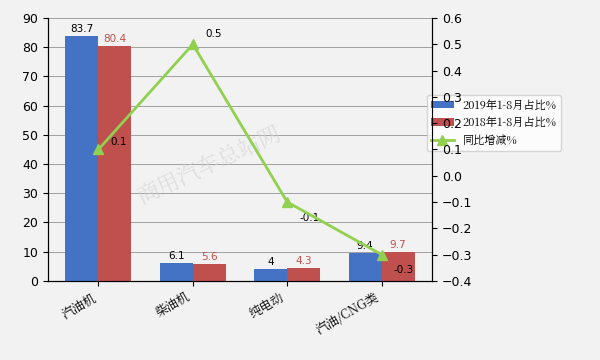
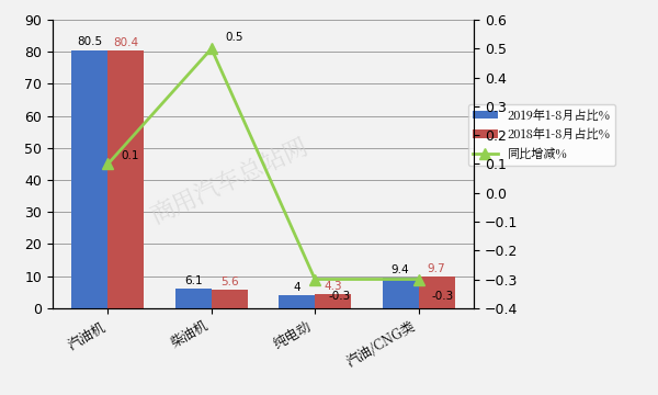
2019年1-8月占比%/汽油机: 83.7 -> 80.5
同比增减%/纯电动: -0.1 -> -0.3
